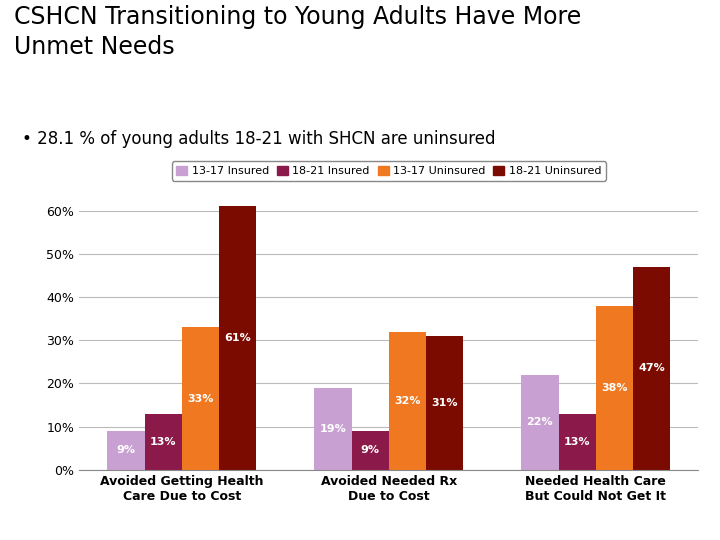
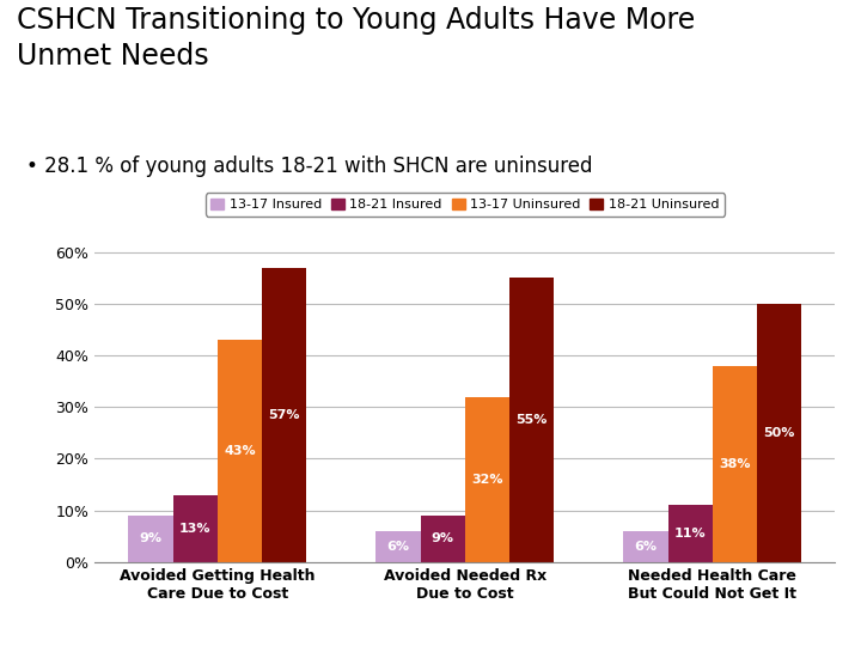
13-17 Uninsured/Avoided Getting Health Care Due to Cost: 33% -> 43%
18-21 Uninsured/Avoided Getting Health Care Due to Cost: 61% -> 57%
13-17 Insured/Avoided Needed Rx Due to Cost: 19% -> 6%
18-21 Uninsured/Avoided Needed Rx Due to Cost: 31% -> 55%
13-17 Insured/Needed Health Care But Could Not Get It: 22% -> 6%
18-21 Insured/Needed Health Care But Could Not Get It: 13% -> 11%
18-21 Uninsured/Needed Health Care But Could Not Get It: 47% -> 50%
